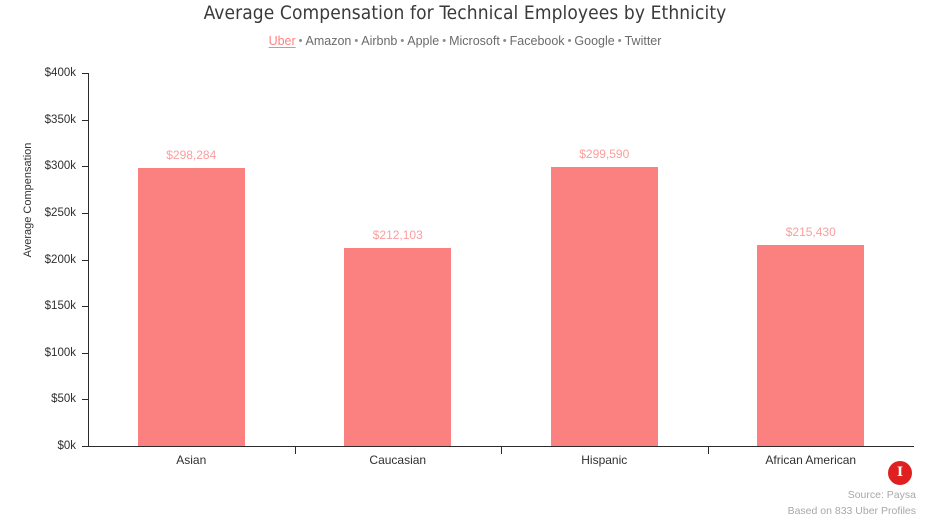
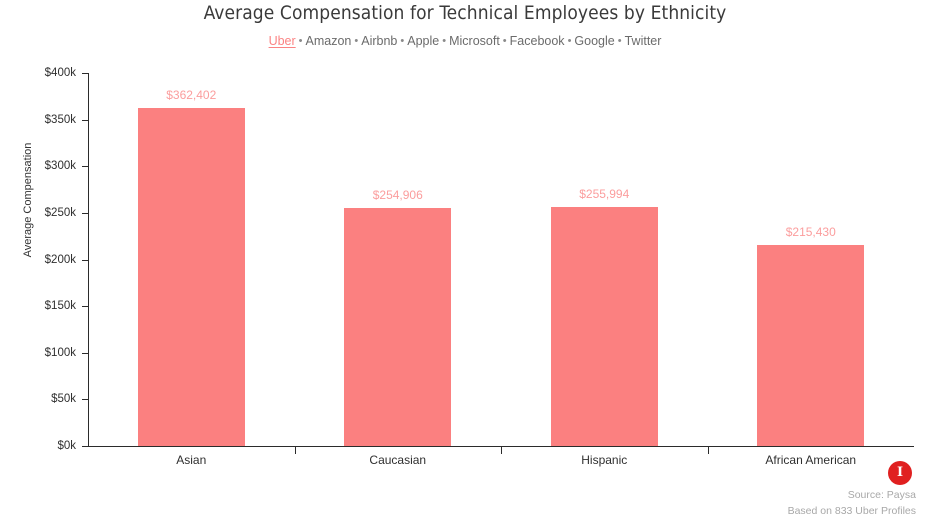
Asian: $298,284 -> $362,402
Caucasian: $212,103 -> $254,906
Hispanic: $299,590 -> $255,994
